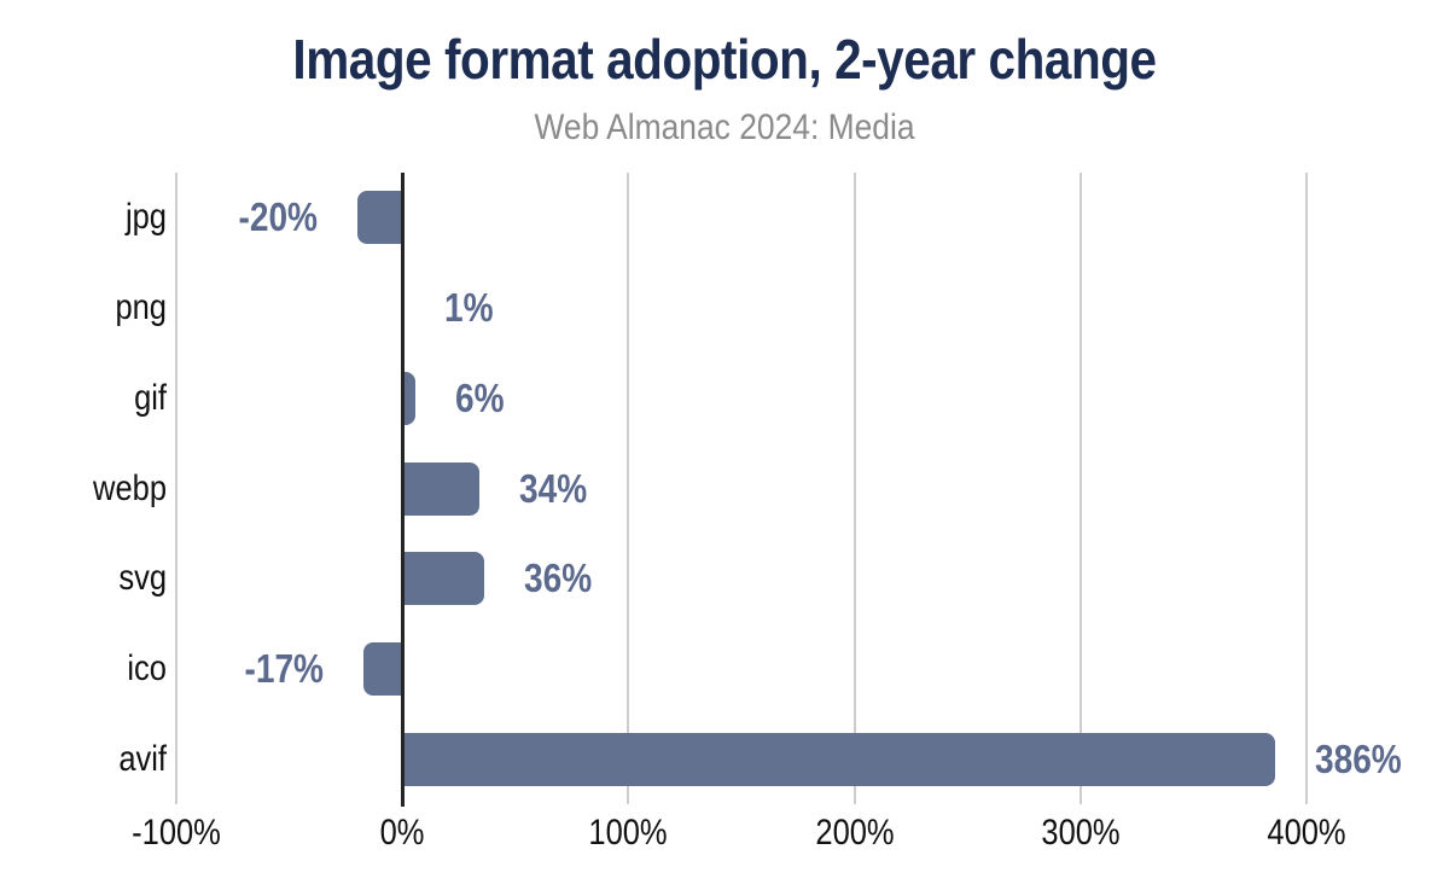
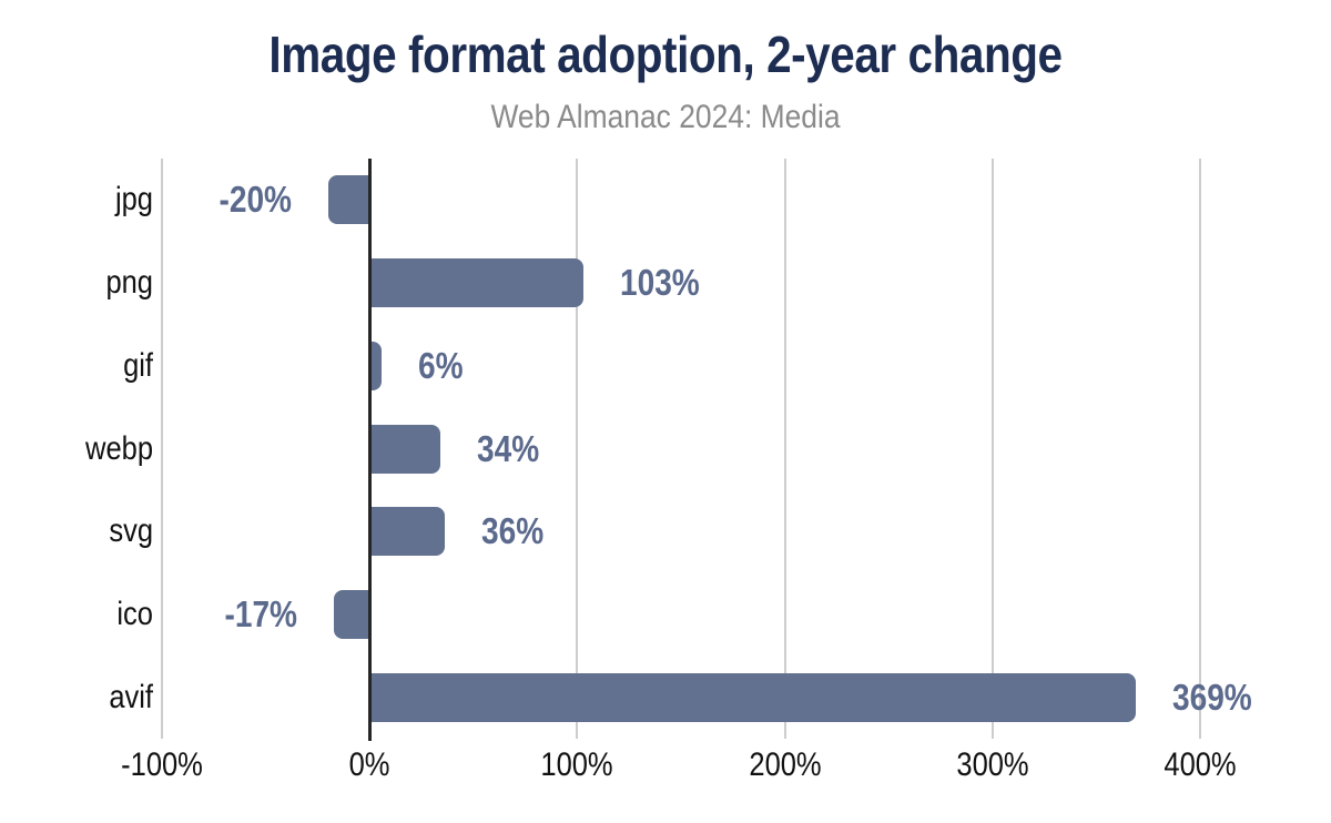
png: 1% -> 103%
avif: 386% -> 369%
